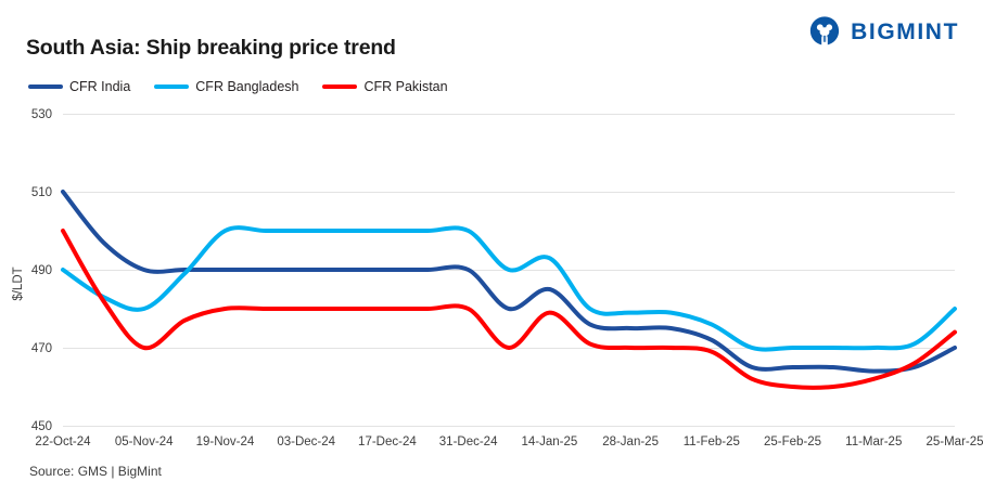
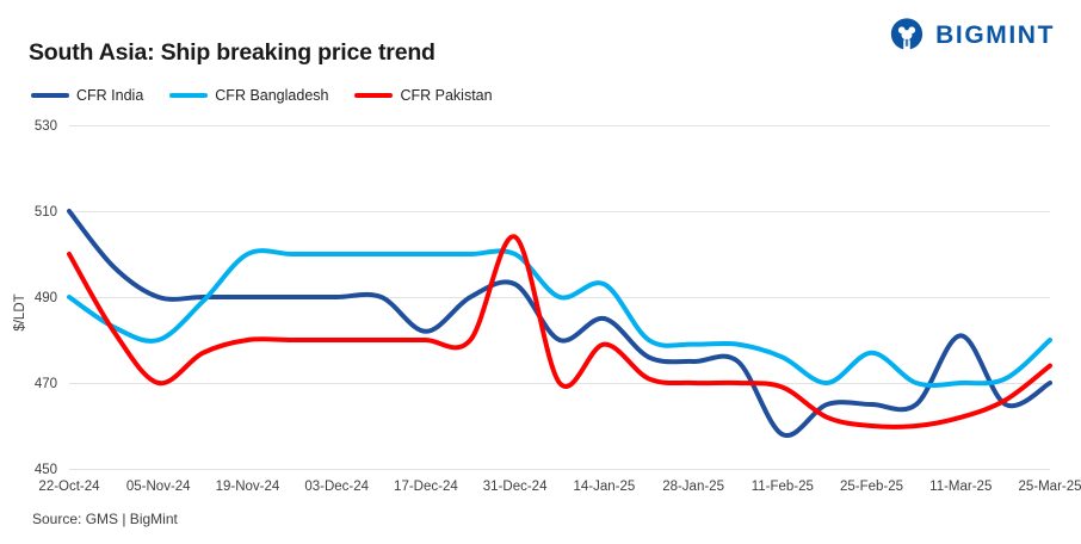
CFR India/17-Dec-24: 490 -> 482
CFR India/31-Dec-24: 490 -> 493
CFR Pakistan/31-Dec-24: 480 -> 504
CFR India/11-Feb-25: 472 -> 458
CFR Bangladesh/25-Feb-25: 470 -> 477
CFR India/11-Mar-25: 464 -> 481
